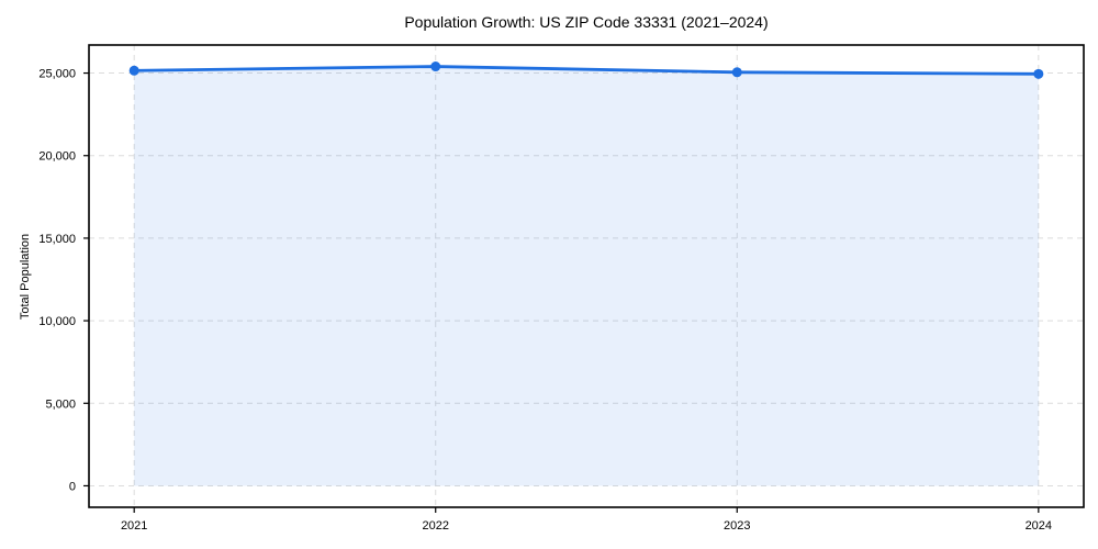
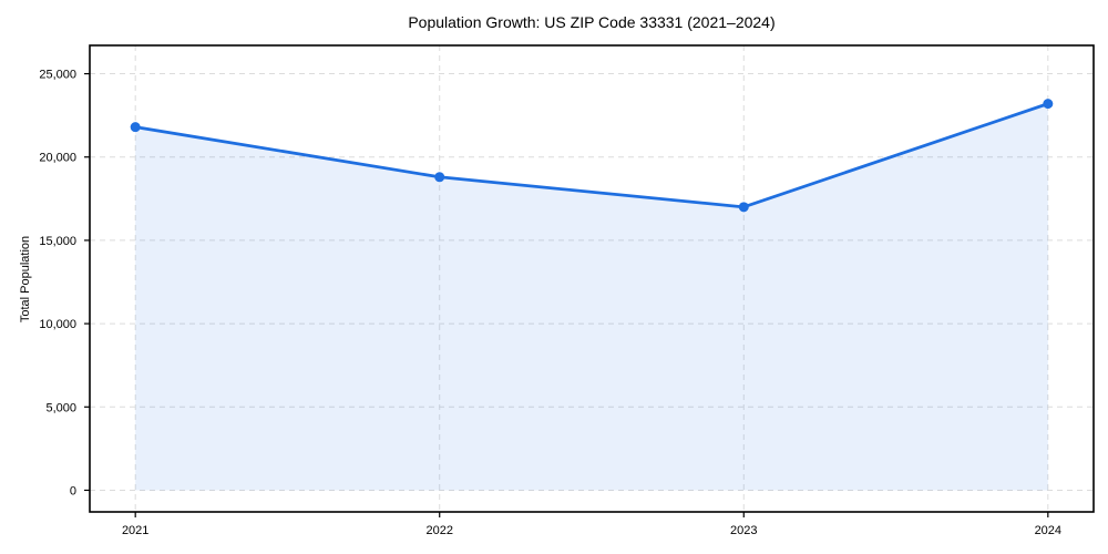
2021: 25200 -> 21800
2022: 25400 -> 18800
2023: 25000 -> 17000
2024: 25000 -> 23200
